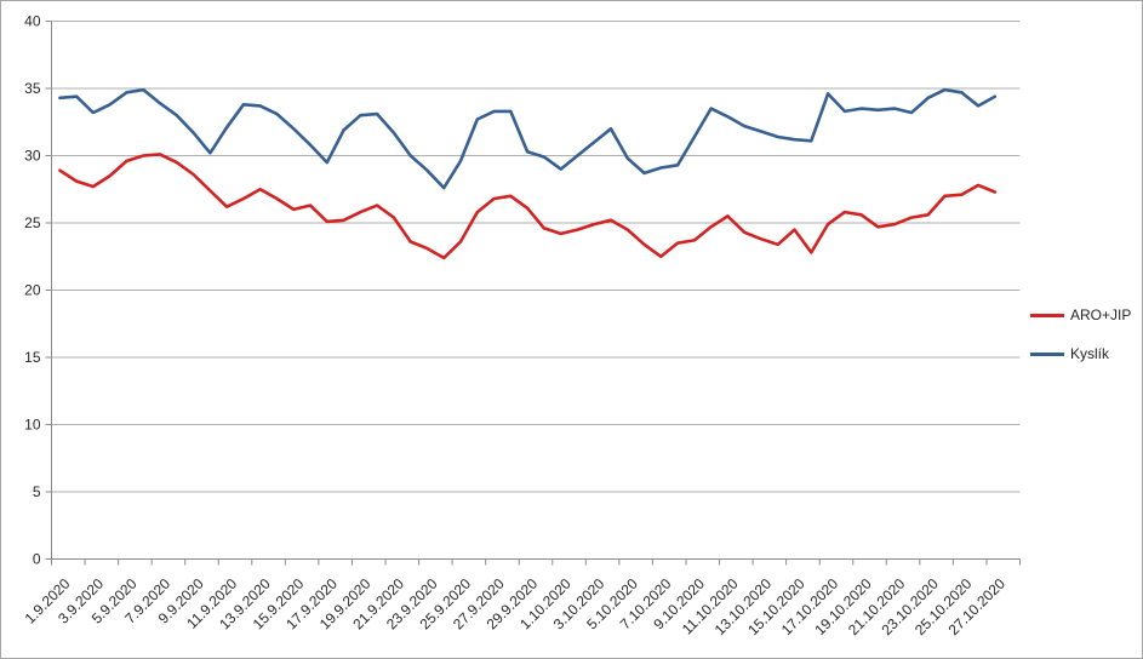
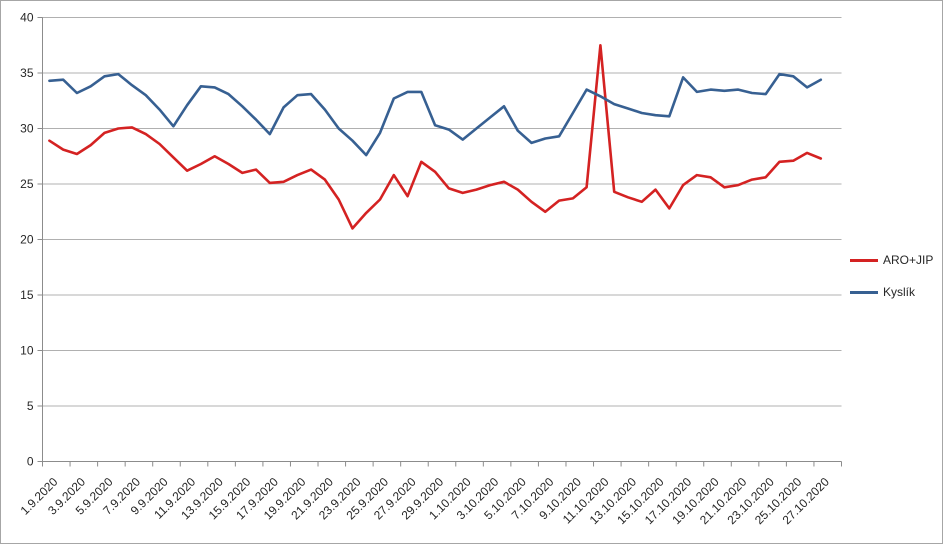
ARO+JIP/23.9.2020: 23.1 -> 21.0
ARO+JIP/27.9.2020: 26.8 -> 23.9
ARO+JIP/11.10.2020: 25.5 -> 37.5
Kyslík/23.10.2020: 34.3 -> 33.1
